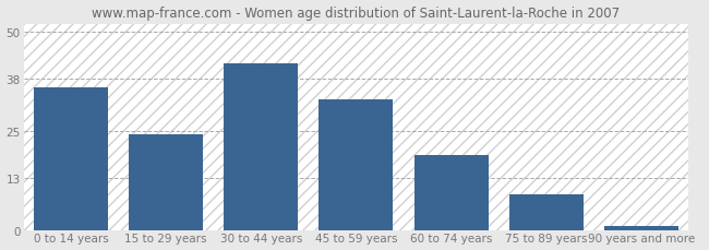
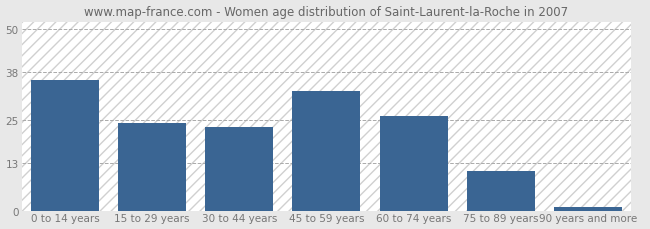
30 to 44 years: 42 -> 23
60 to 74 years: 19 -> 26
75 to 89 years: 9 -> 11
